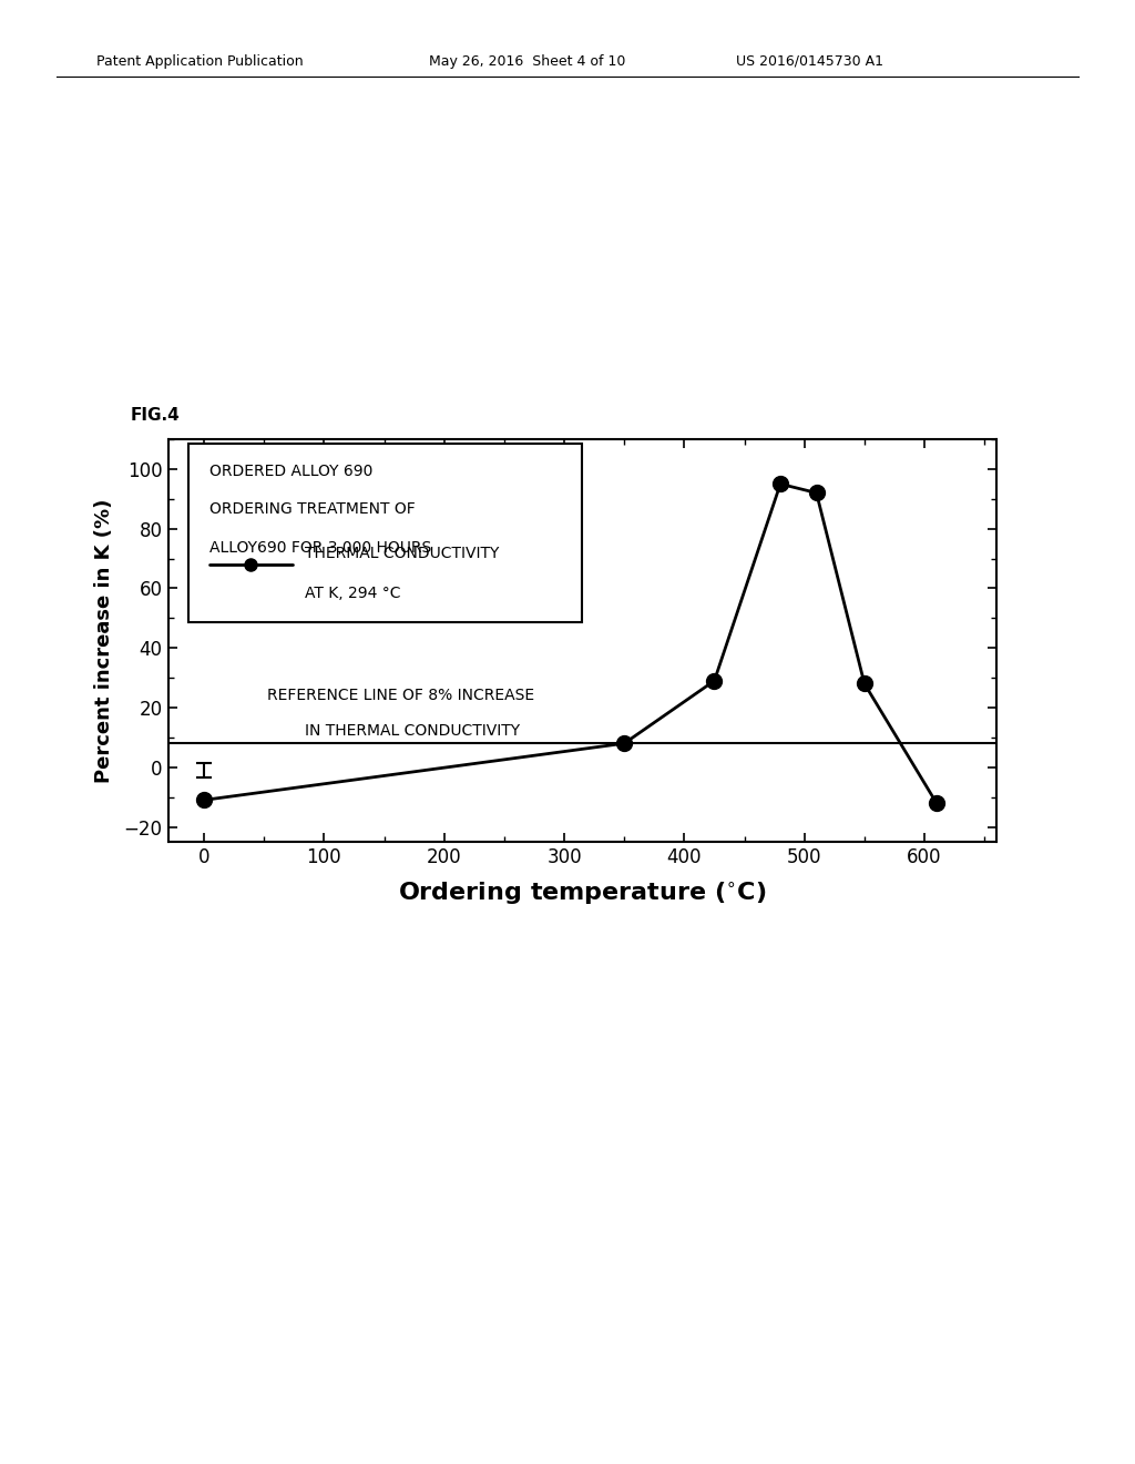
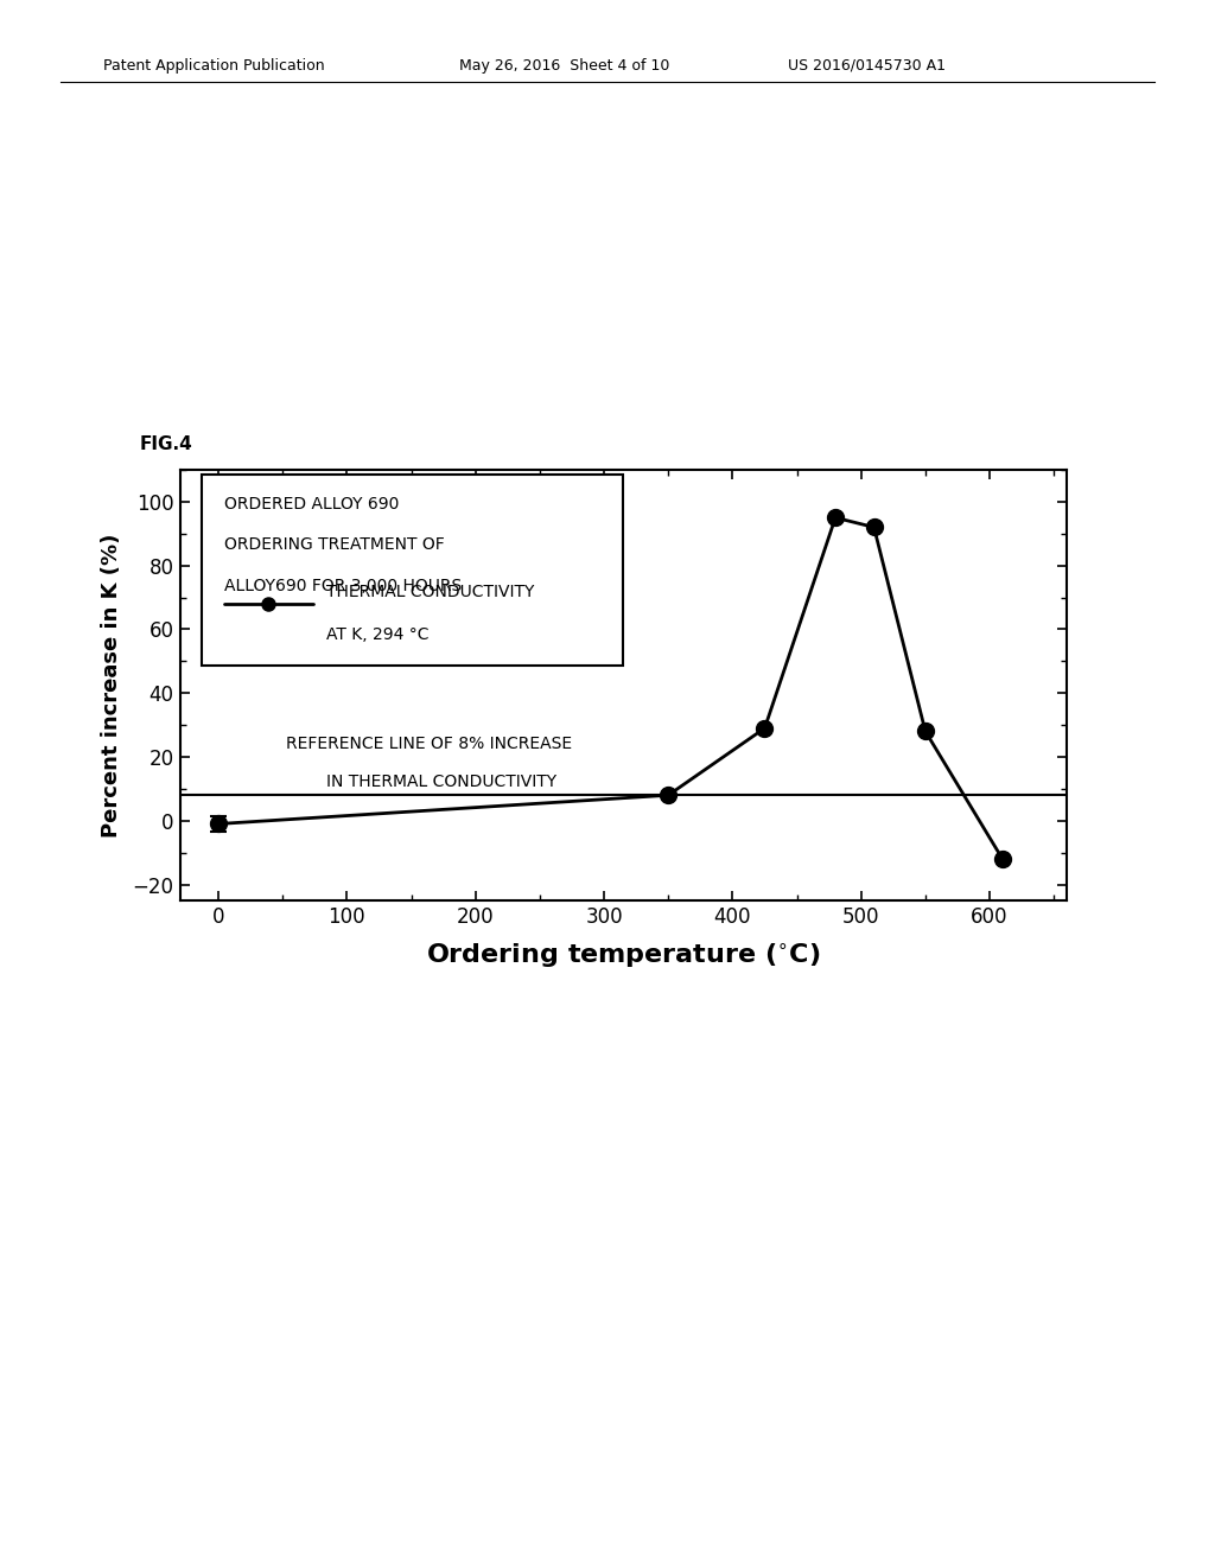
0: -11 -> -1
